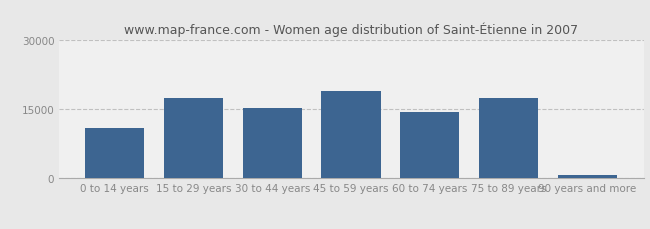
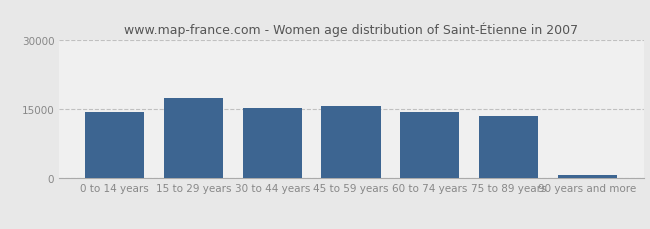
0 to 14 years: 11000 -> 14400
45 to 59 years: 19000 -> 15800
75 to 89 years: 17500 -> 13600
